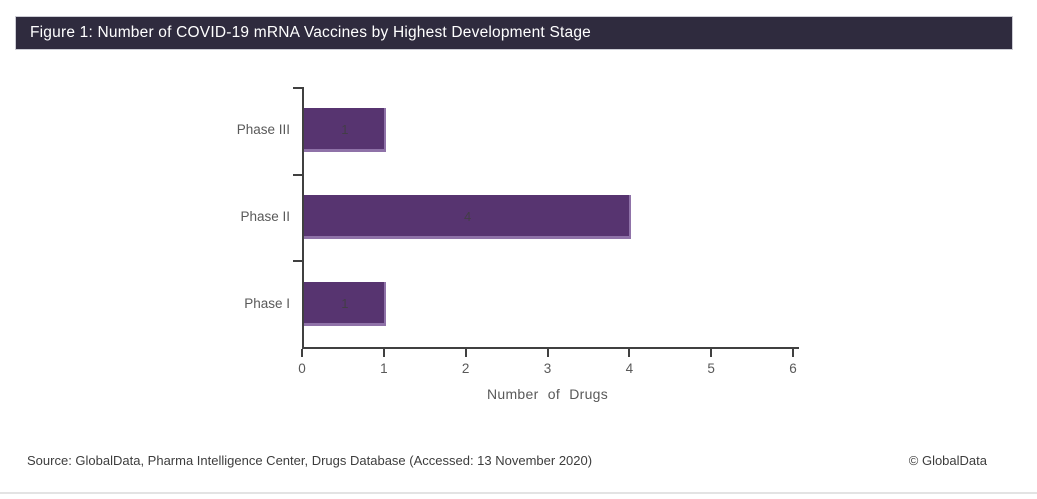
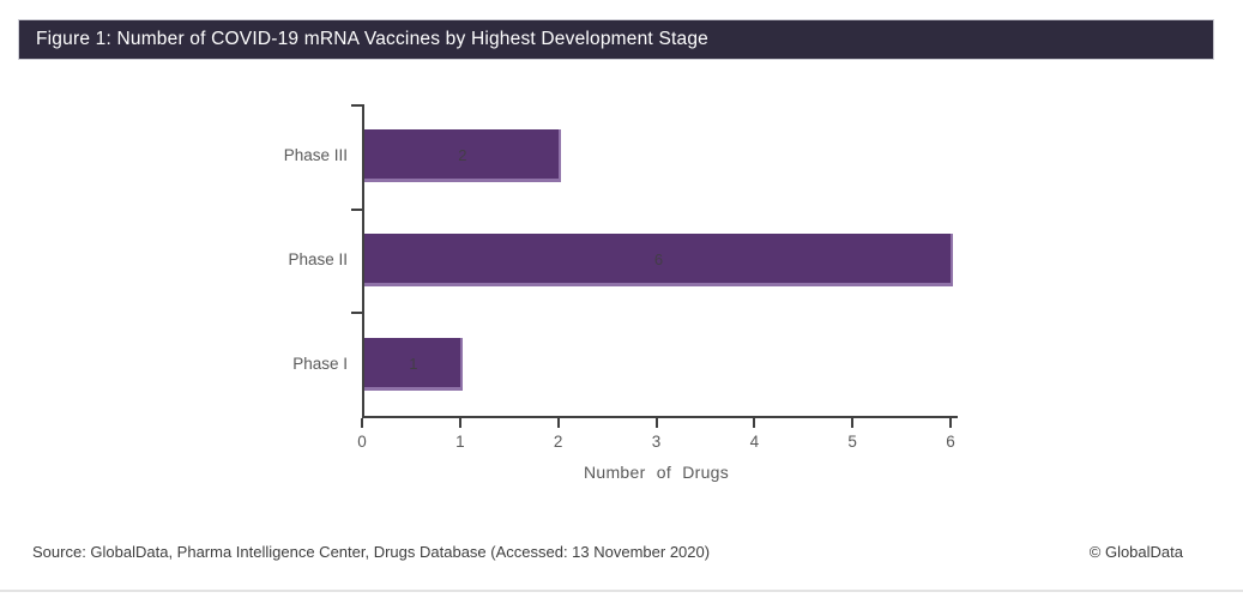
Phase III: 1 -> 2
Phase II: 4 -> 6
